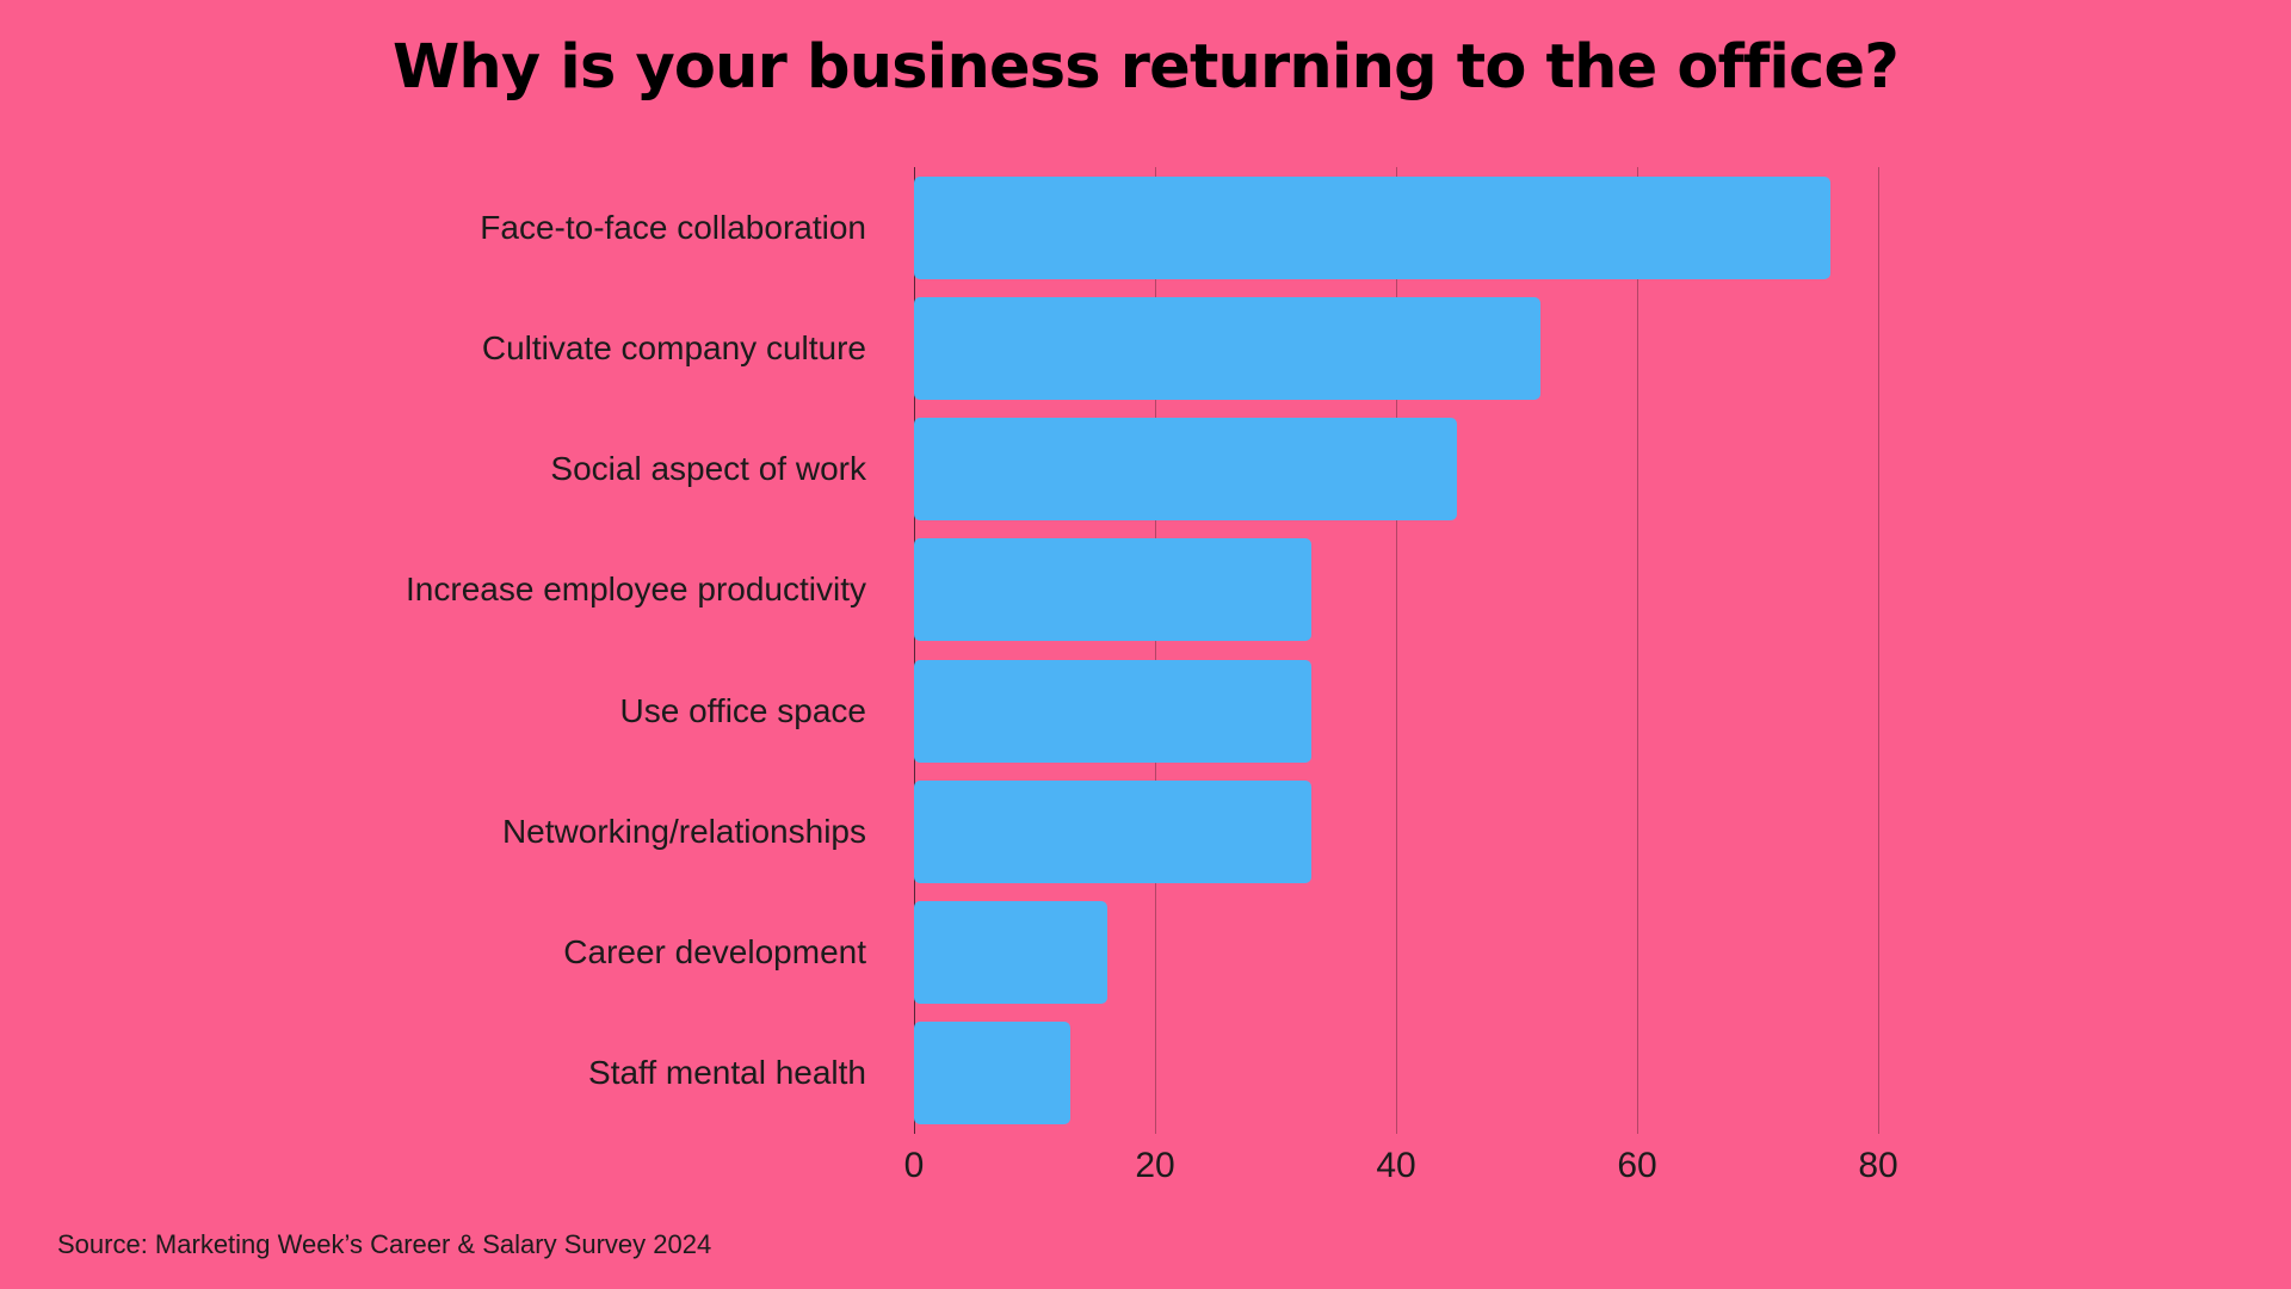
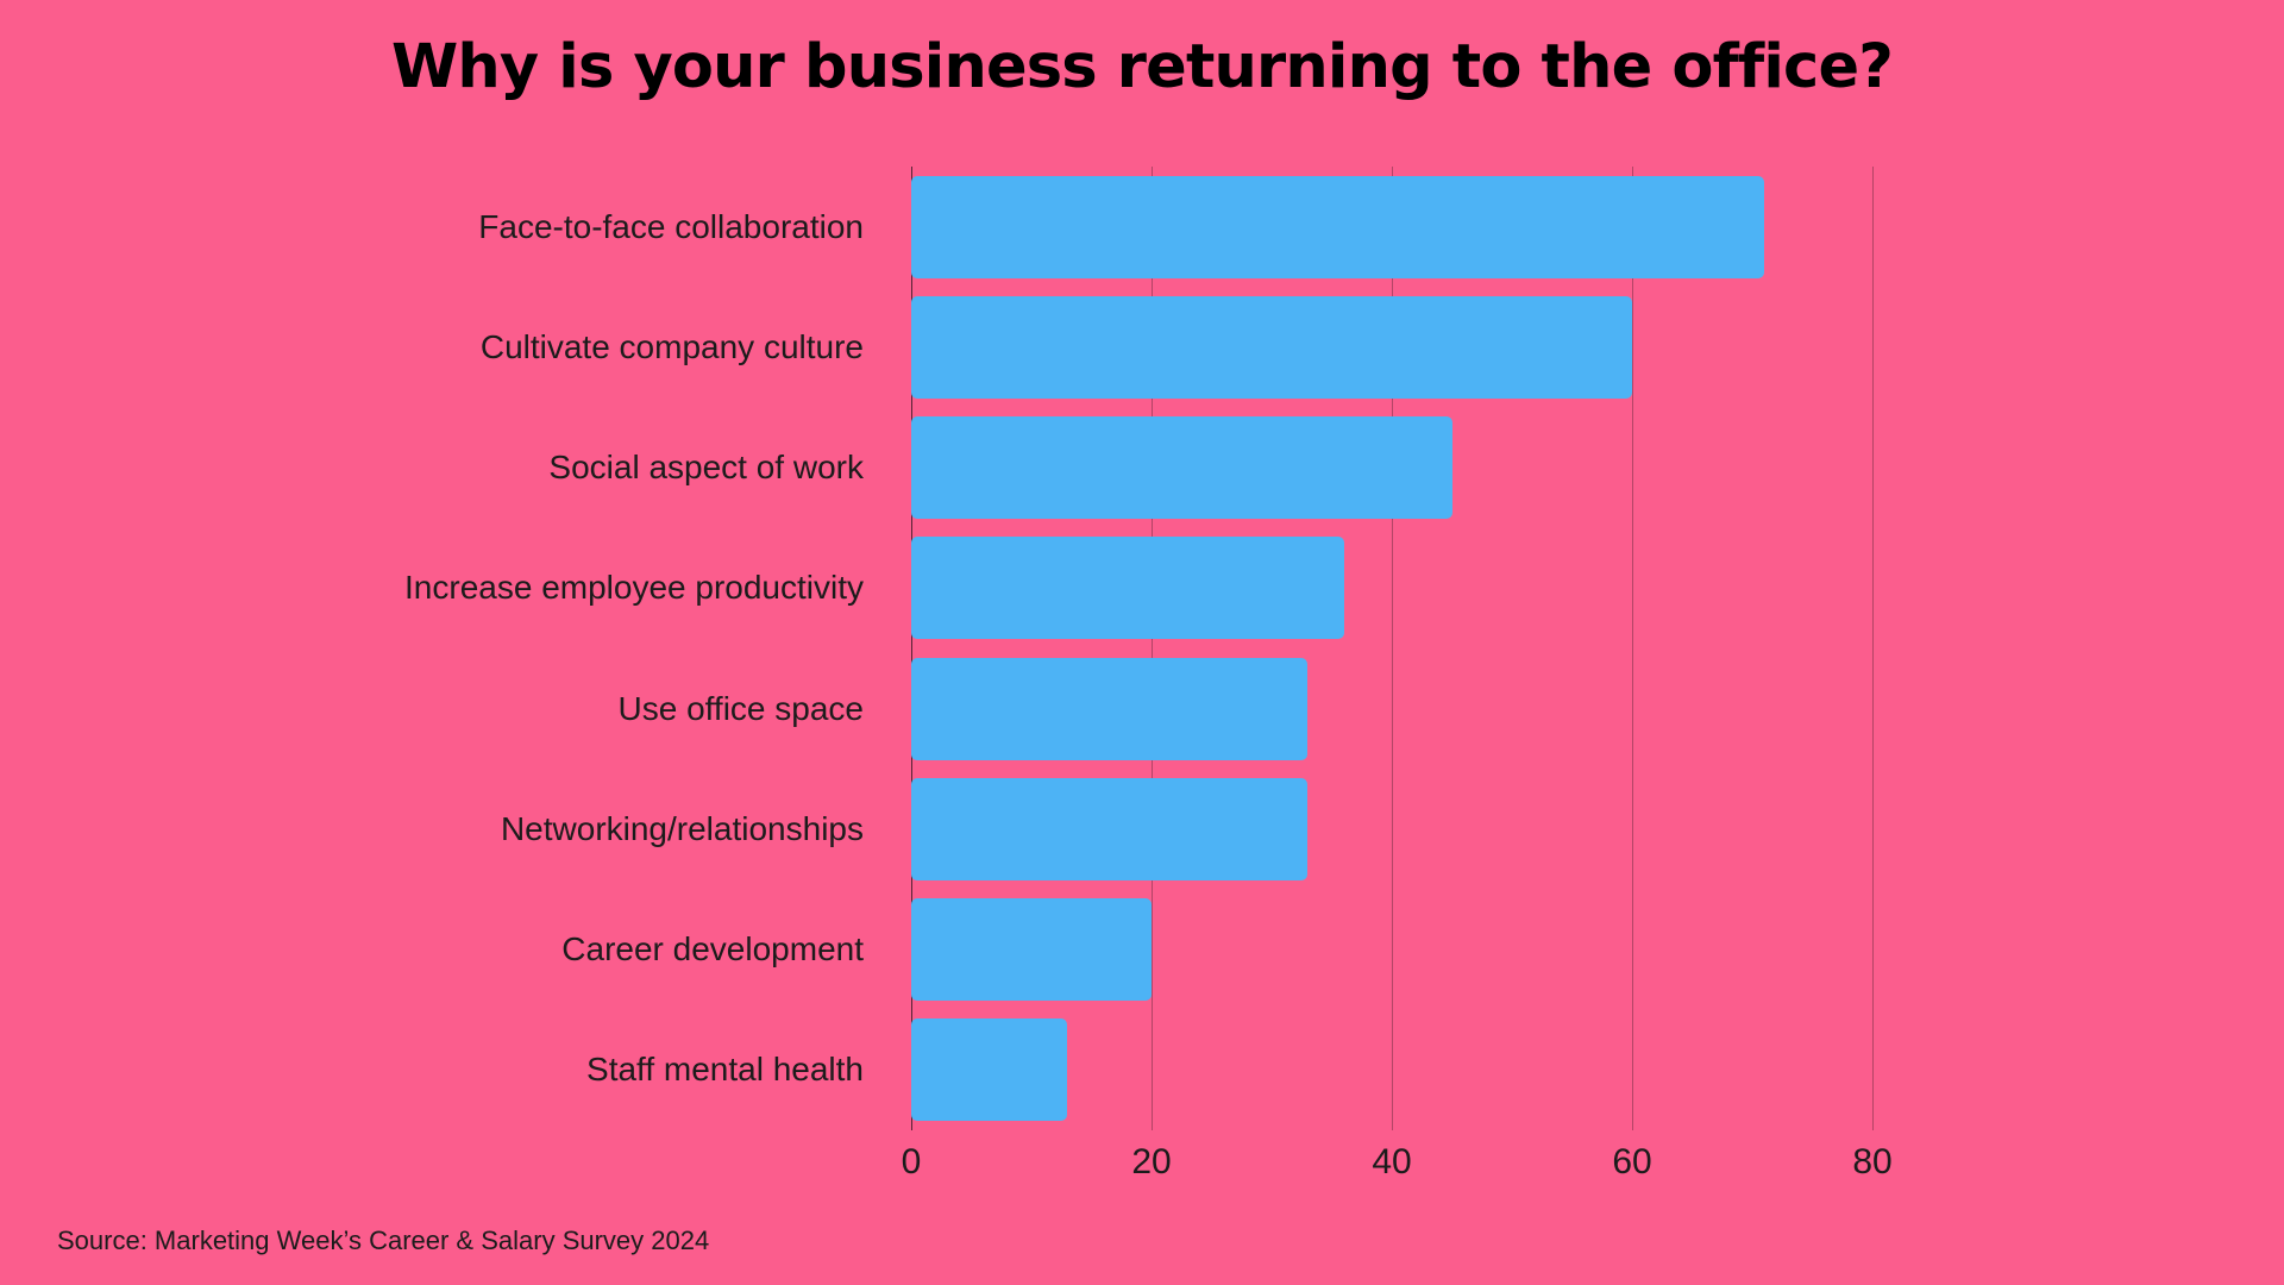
Face-to-face collaboration: 76 -> 71
Cultivate company culture: 52 -> 60
Increase employee productivity: 33 -> 36
Career development: 16 -> 20
